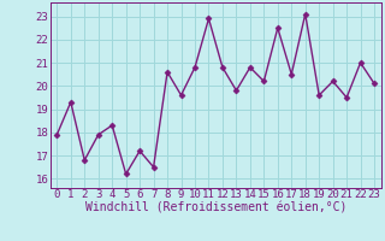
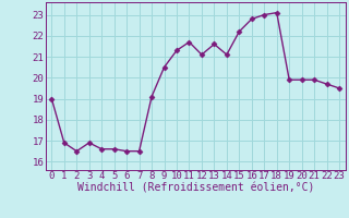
0: 17.9 -> 19.0
1: 19.3 -> 16.9
2: 16.8 -> 16.5
3: 17.9 -> 16.9
4: 18.3 -> 16.6
5: 16.2 -> 16.6
6: 17.2 -> 16.5
8: 20.6 -> 19.1
9: 19.6 -> 20.5
10: 20.8 -> 21.3
11: 22.9 -> 21.7
12: 20.8 -> 21.1
13: 19.8 -> 21.6
14: 20.8 -> 21.1
15: 20.2 -> 22.2
16: 22.5 -> 22.8
17: 20.5 -> 23.0
19: 19.6 -> 19.9
20: 20.2 -> 19.9
21: 19.5 -> 19.9
22: 21.0 -> 19.7
23: 20.1 -> 19.5
